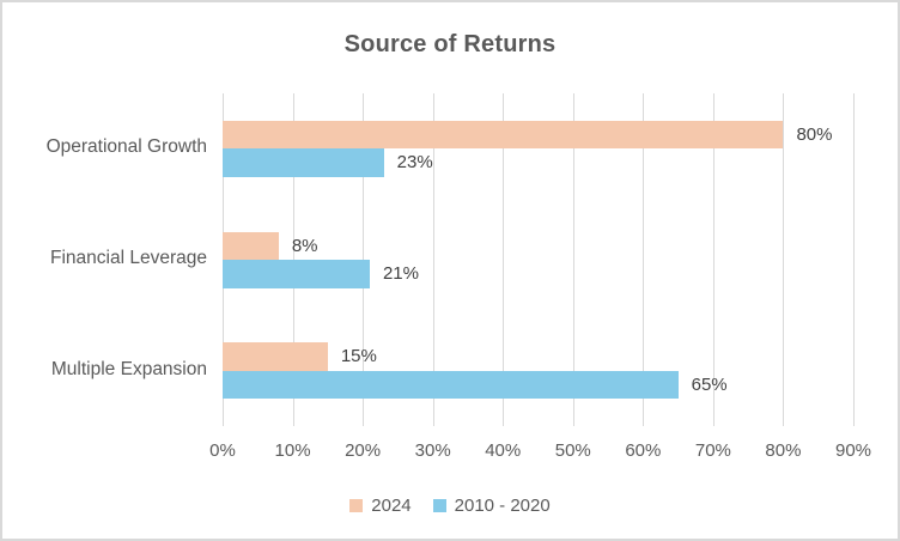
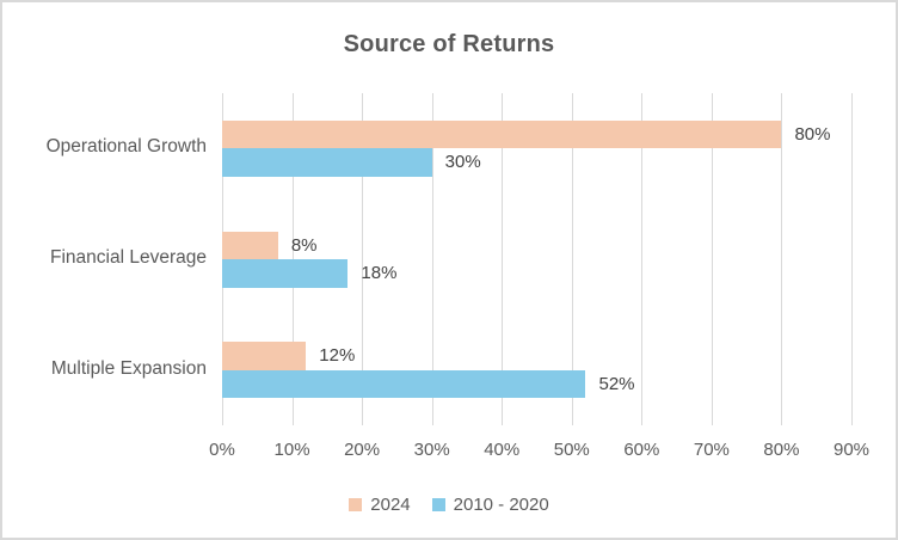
2010 - 2020/Operational Growth: 23% -> 30%
2010 - 2020/Financial Leverage: 21% -> 18%
2024/Multiple Expansion: 15% -> 12%
2010 - 2020/Multiple Expansion: 65% -> 52%
